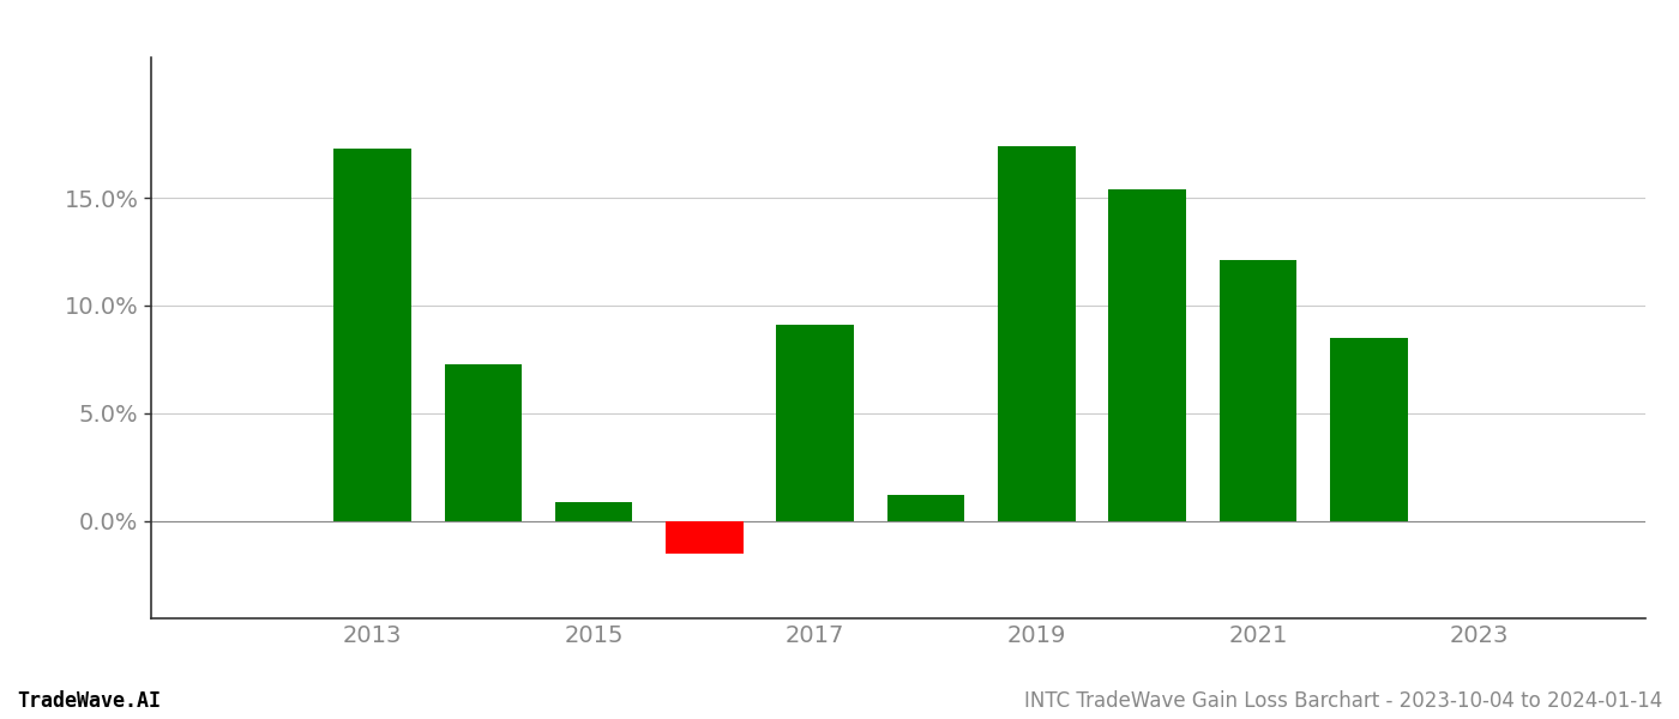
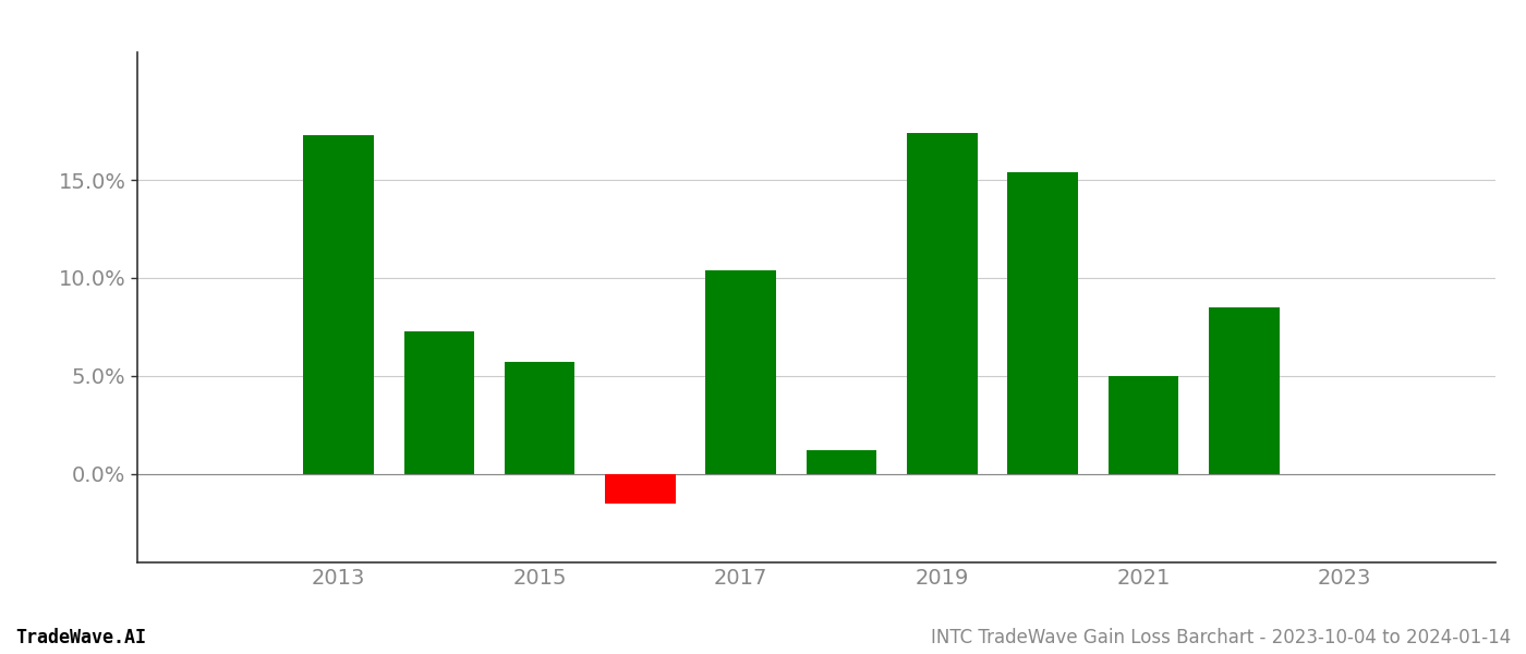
2015: 0.9% -> 5.7%
2017: 9.1% -> 10.4%
2021: 12.1% -> 5.0%
